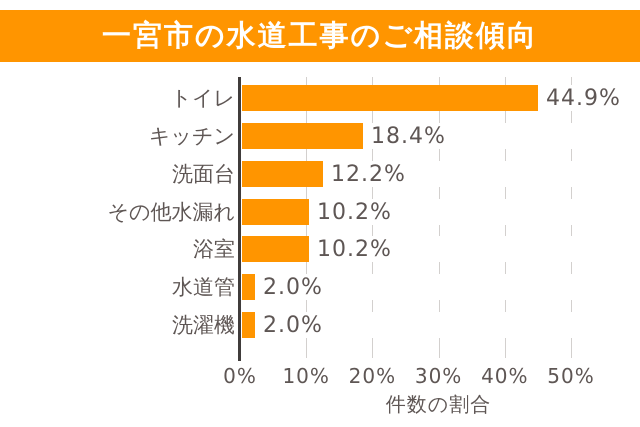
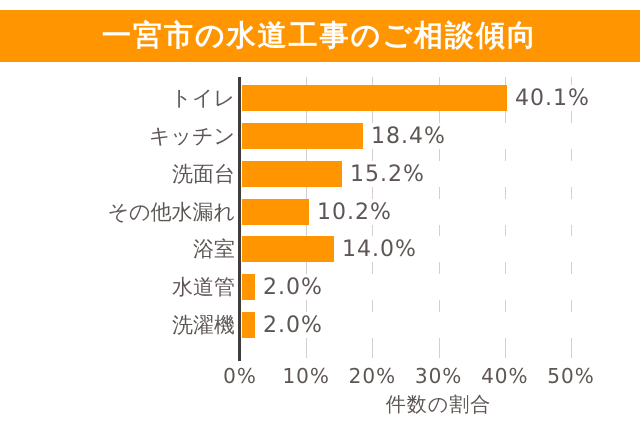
トイレ: 44.9% -> 40.1%
洗面台: 12.2% -> 15.2%
浴室: 10.2% -> 14.0%
